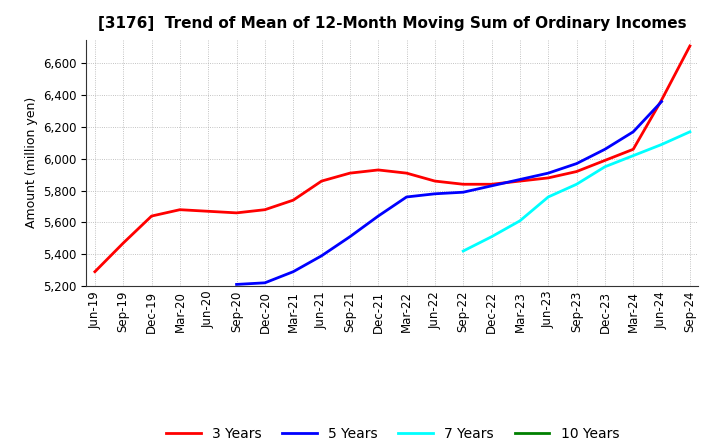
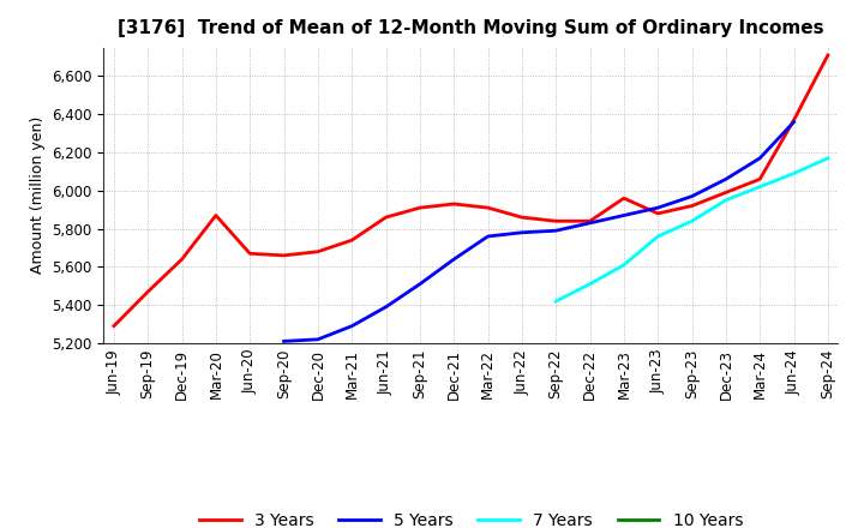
3 Years/Mar-20: 5,680 -> 5,870
3 Years/Mar-23: 5,860 -> 5,960
